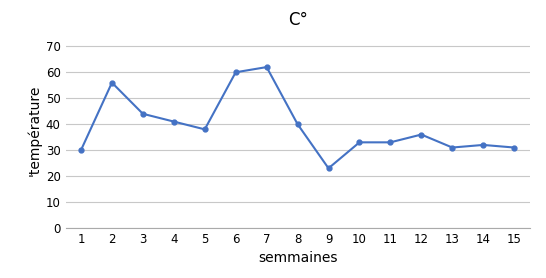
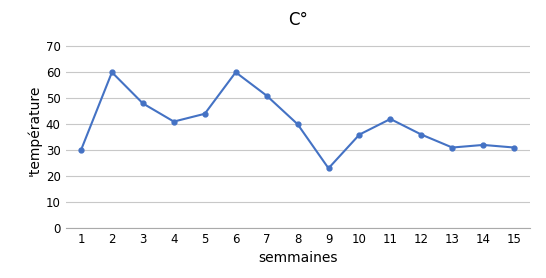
2: 56 -> 60
3: 44 -> 48
5: 38 -> 44
7: 62 -> 51
10: 33 -> 36
11: 33 -> 42
